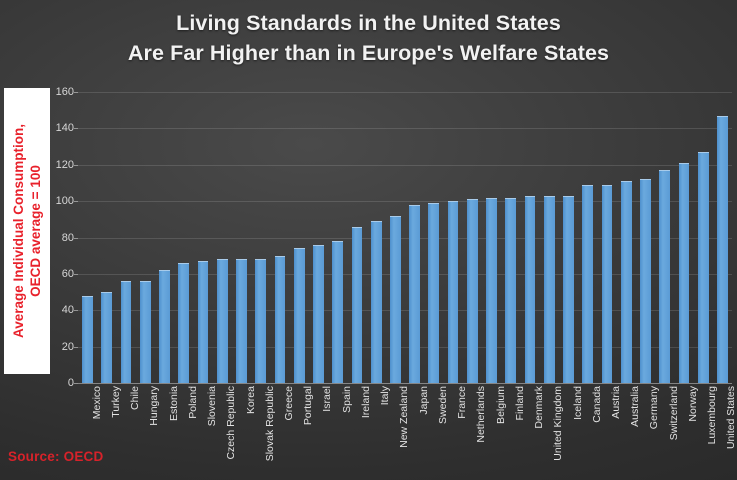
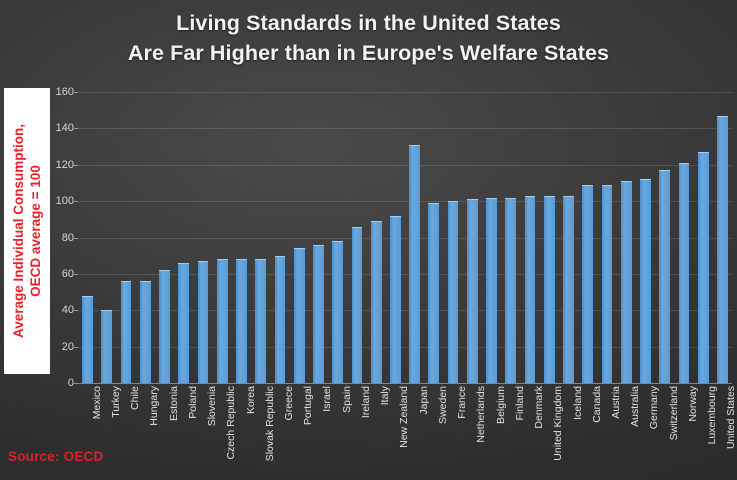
Turkey: 50 -> 40
Japan: 98 -> 131
